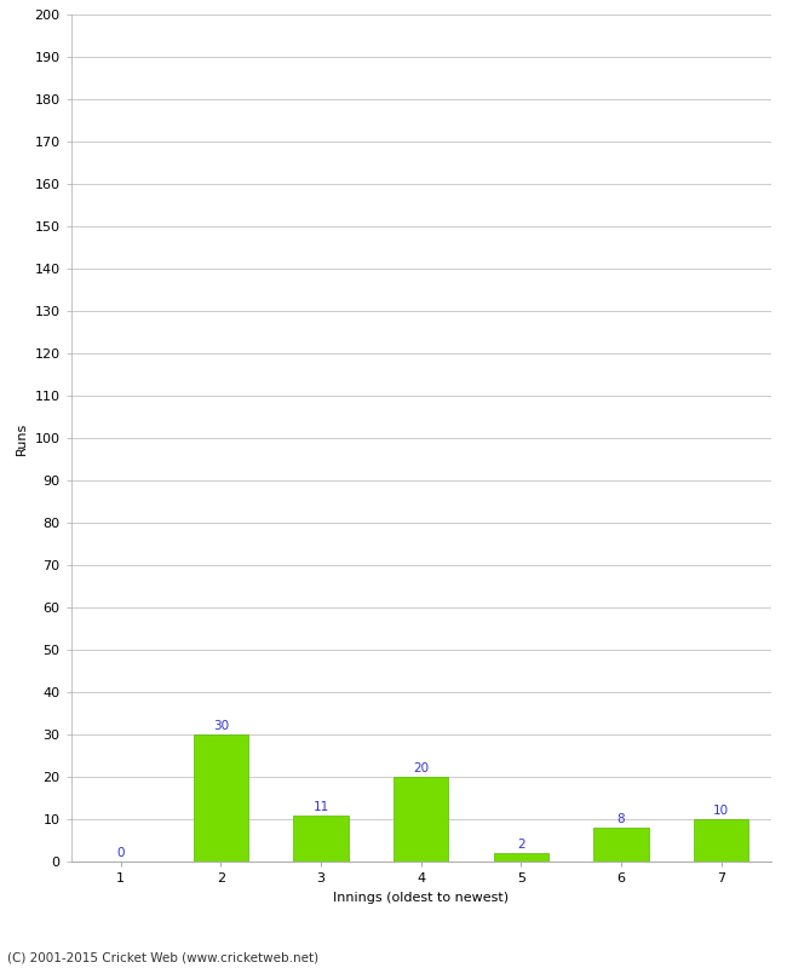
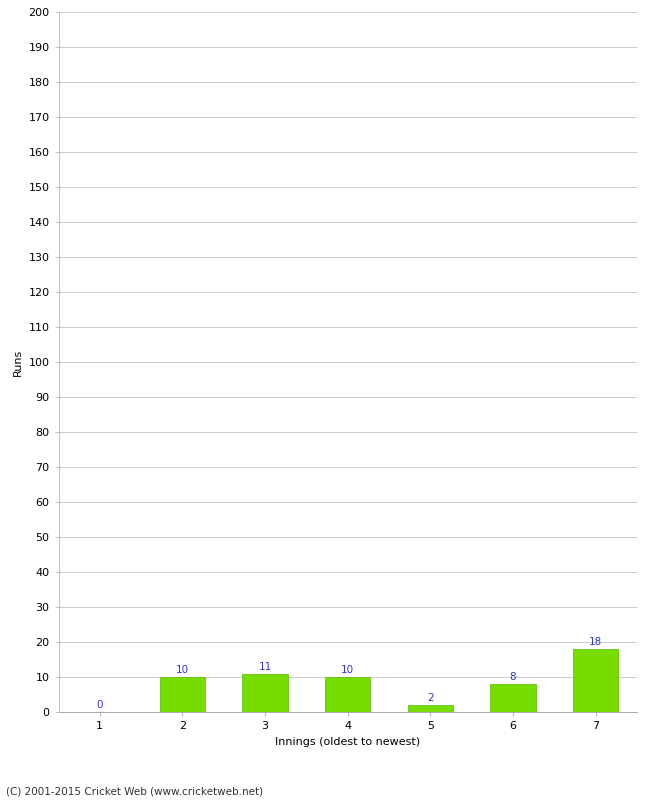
2: 30 -> 10
4: 20 -> 10
7: 10 -> 18
